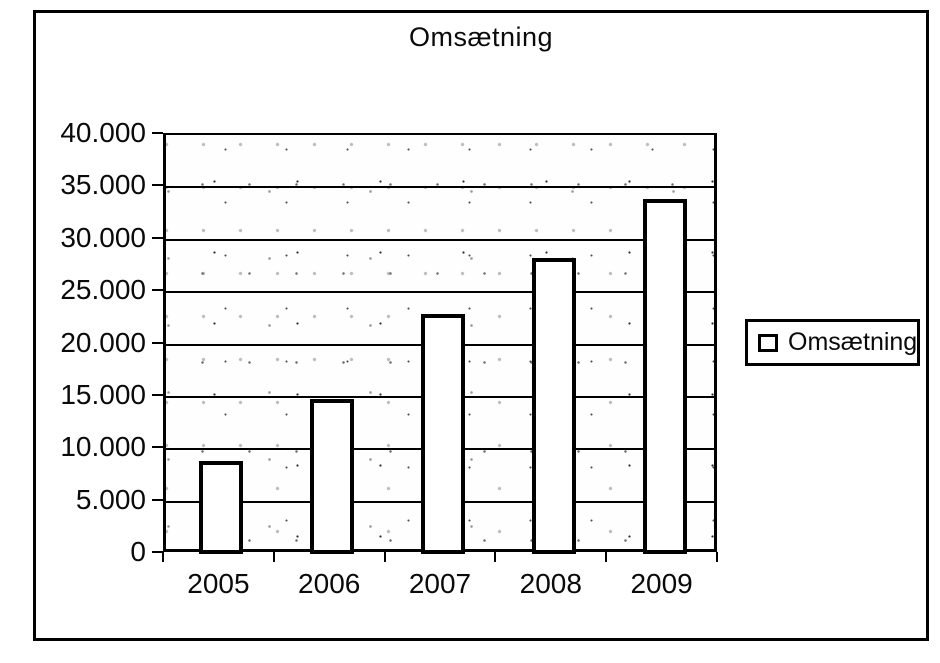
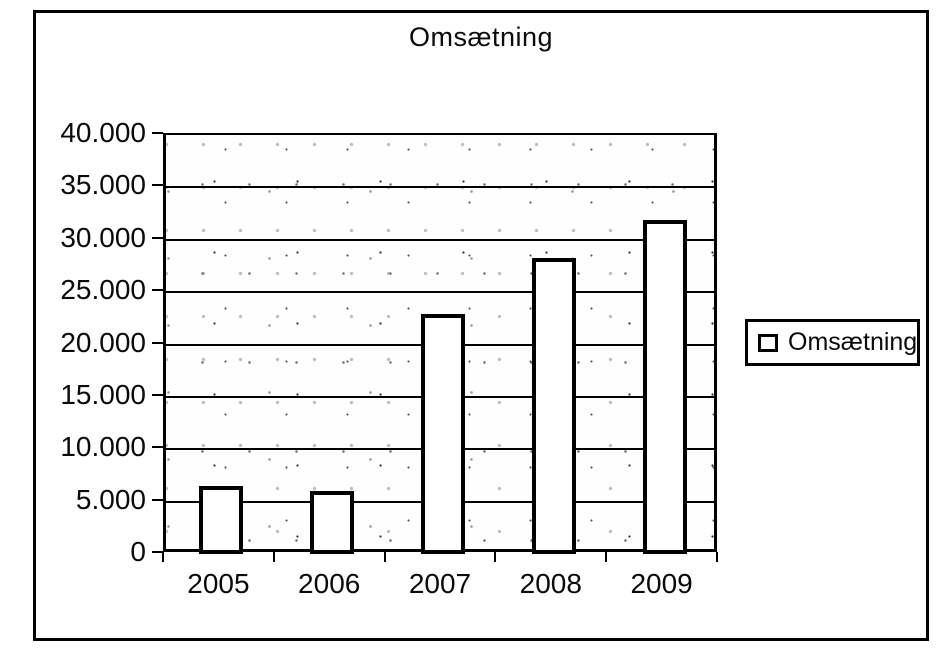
2005: 8900 -> 6500
2006: 14800 -> 6000
2009: 33900 -> 31900
